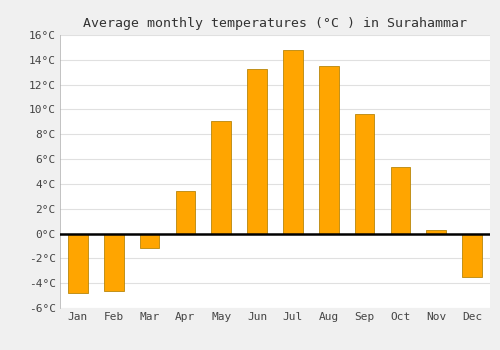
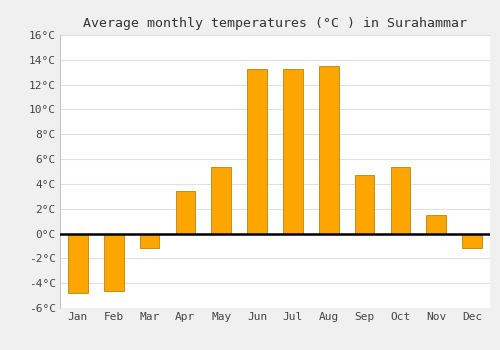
May: 9.1°C -> 5.4°C
Jul: 14.8°C -> 13.3°C
Sep: 9.6°C -> 4.7°C
Nov: 0.3°C -> 1.5°C
Dec: -3.5°C -> -1.2°C
